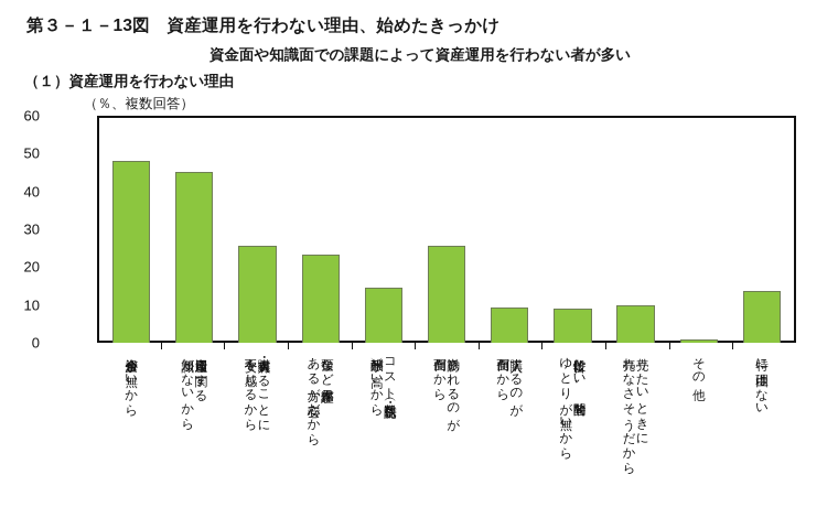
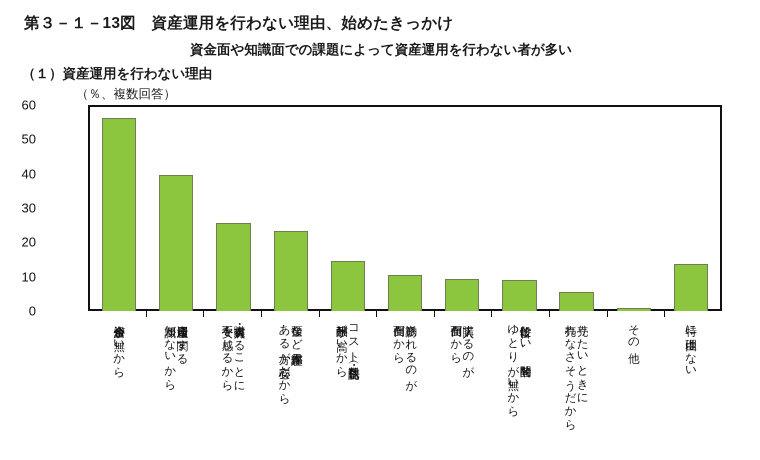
余裕資金が無いから: 49 -> 57
資産運用に関する 知識がないから: 46 -> 40
勧誘されるのが 面倒だから: 26 -> 11
売りたいときに 売れなさそうだから: 10 -> 6
